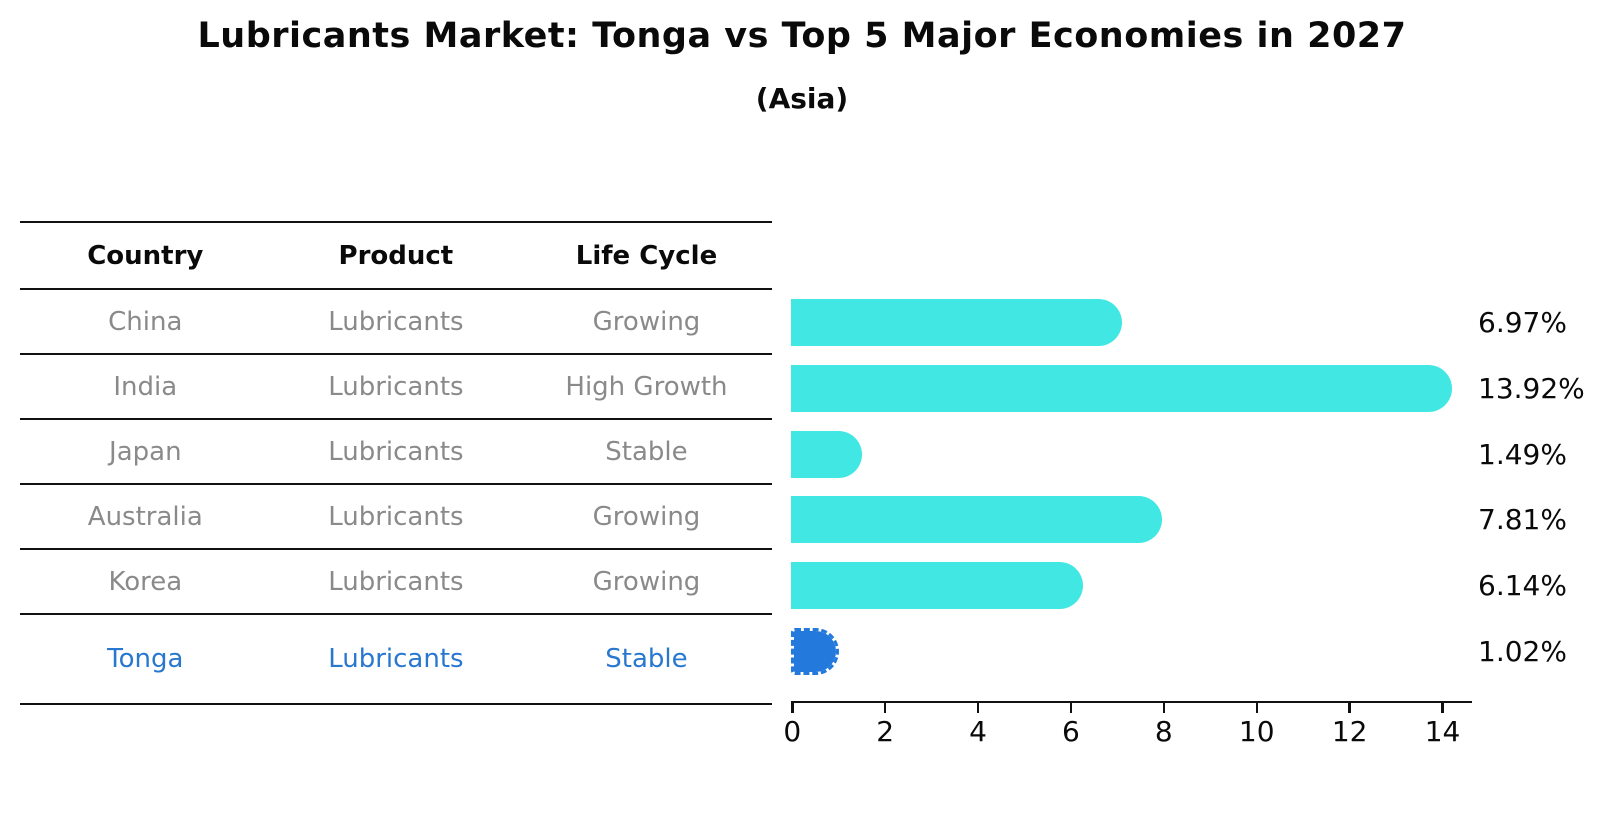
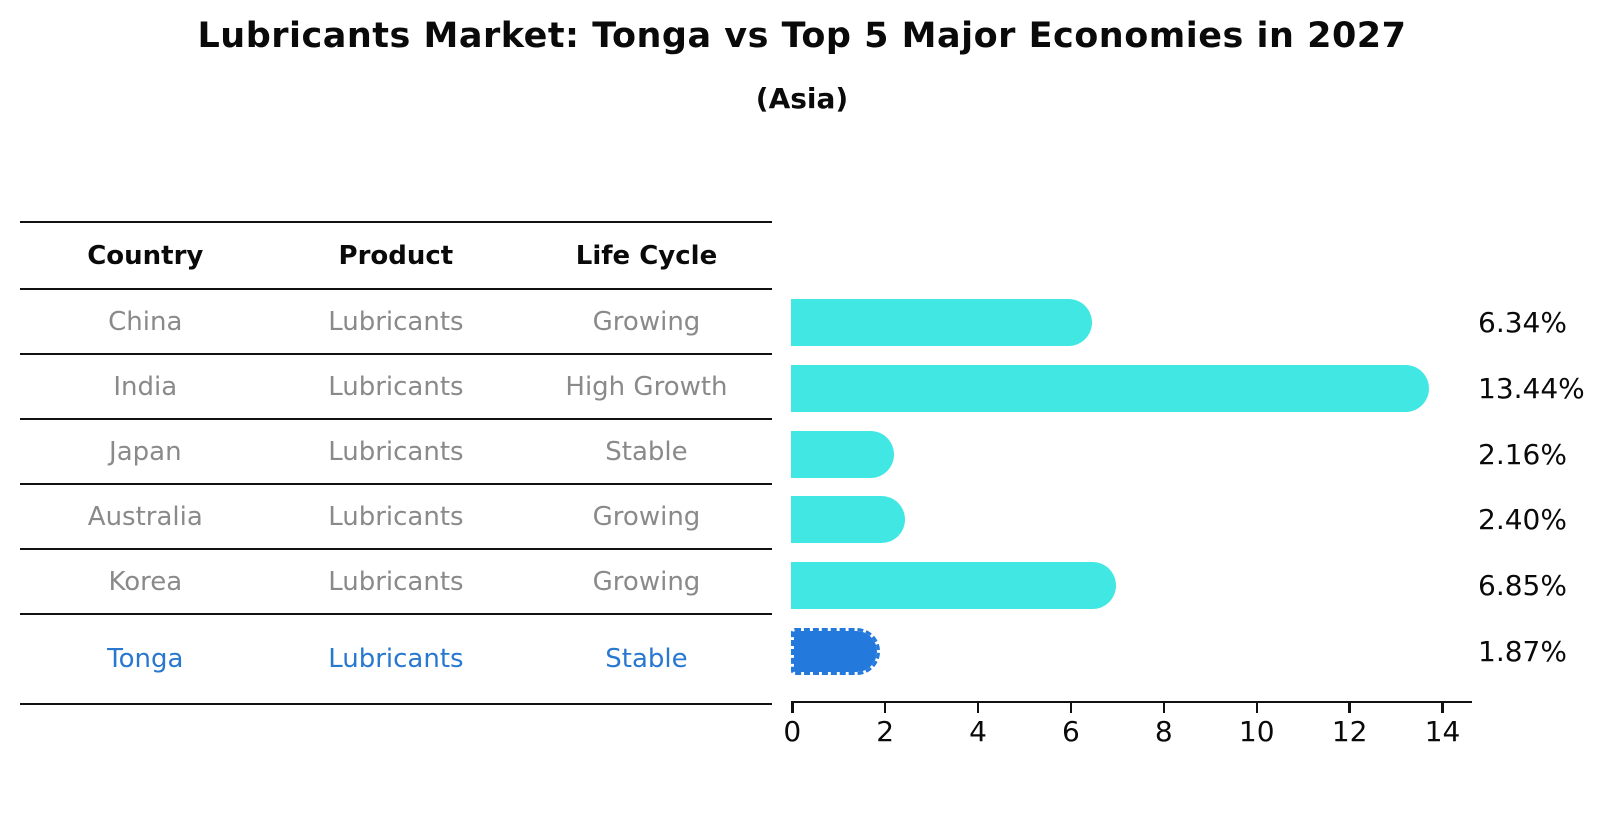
China: 6.97% -> 6.34%
India: 13.92% -> 13.44%
Japan: 1.49% -> 2.16%
Australia: 7.81% -> 2.40%
Korea: 6.14% -> 6.85%
Tonga: 1.02% -> 1.87%
